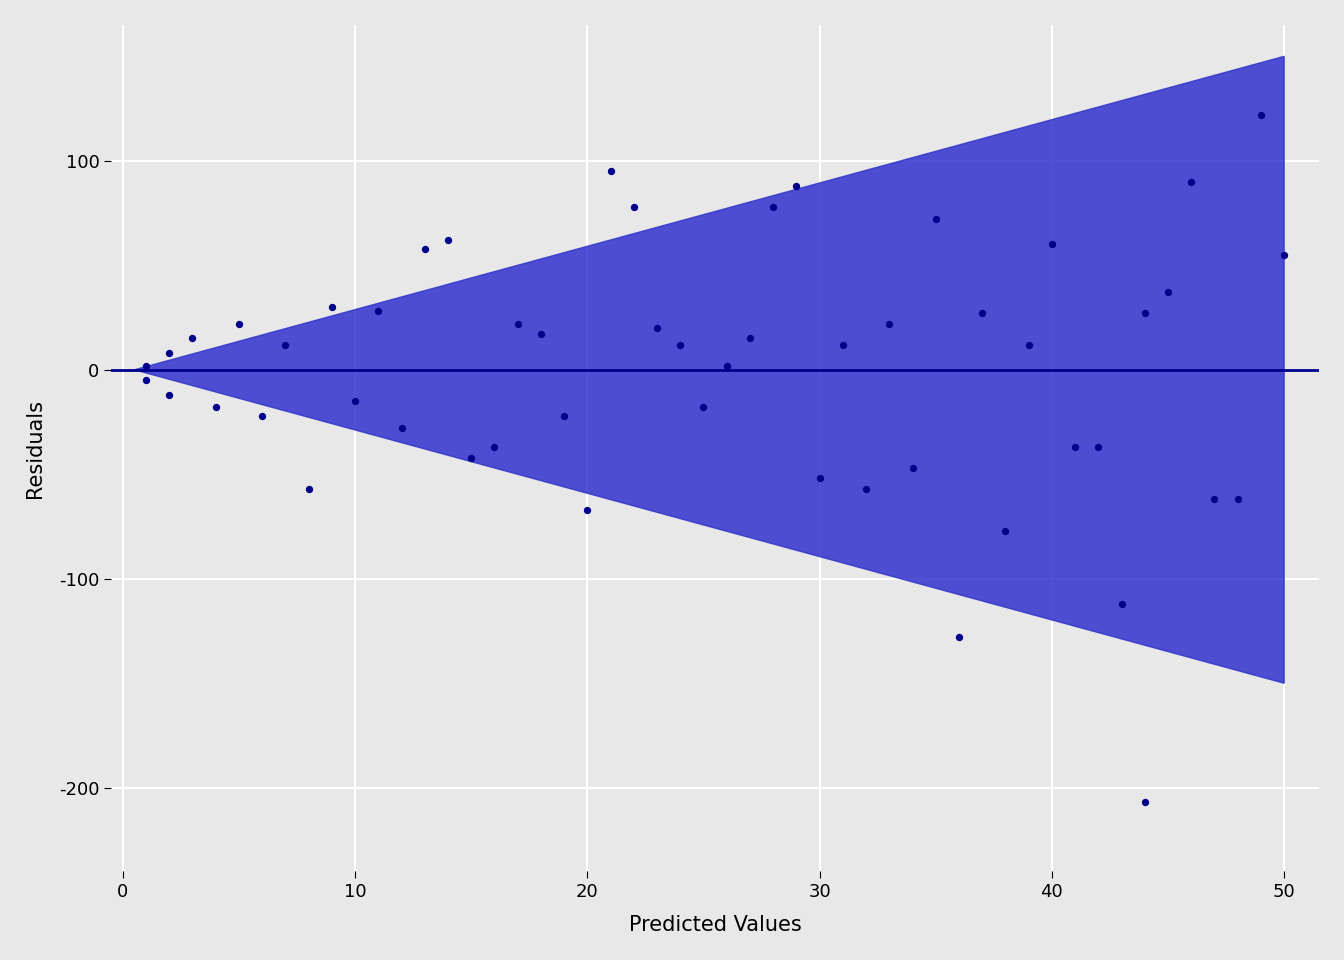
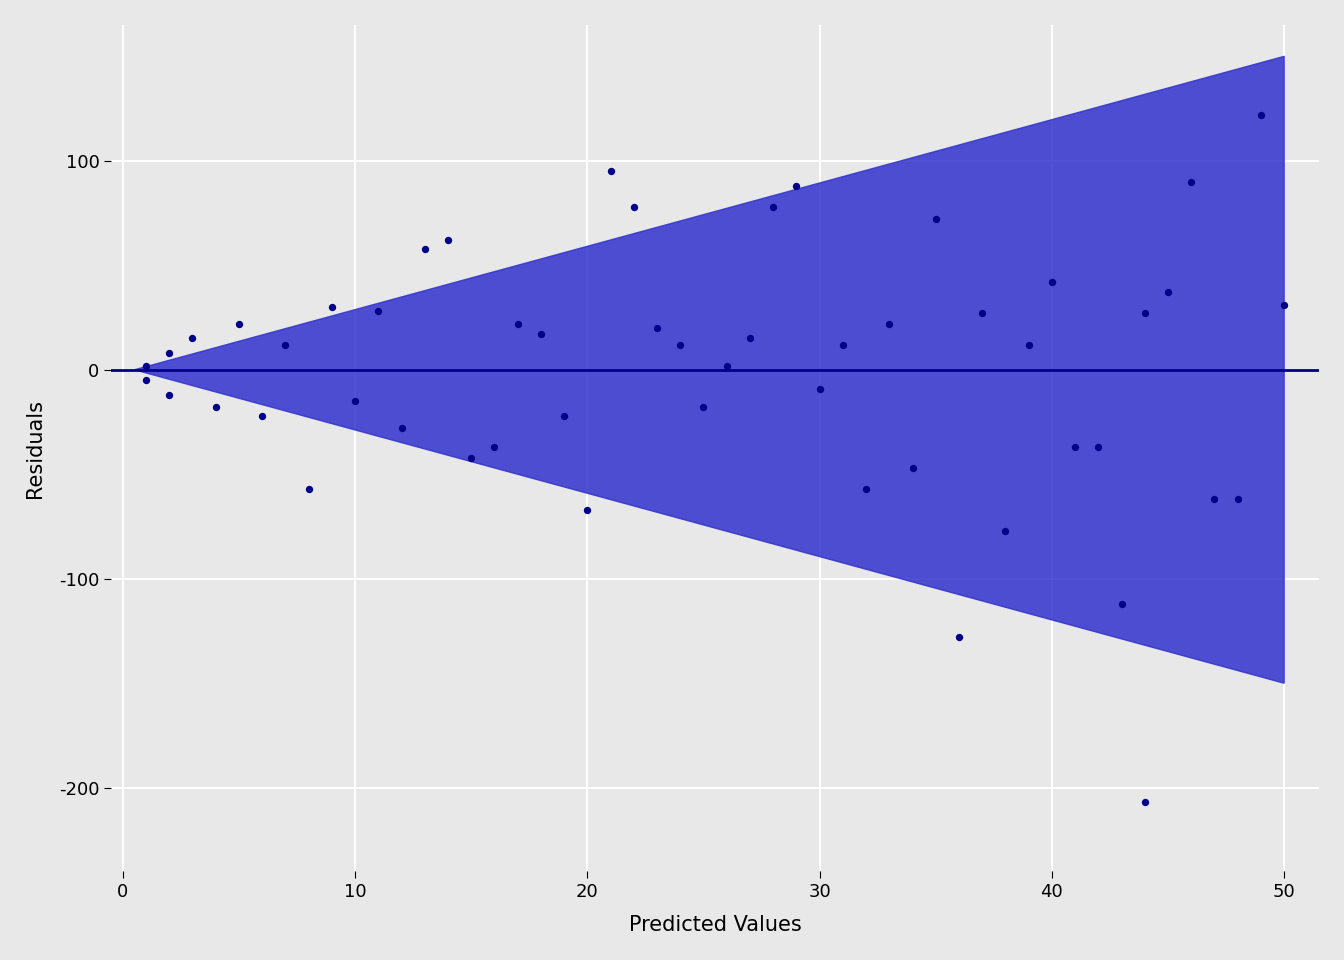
30: -52 -> -9
40: 60 -> 42
50: 55 -> 31
